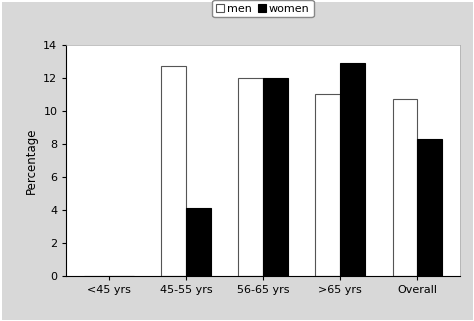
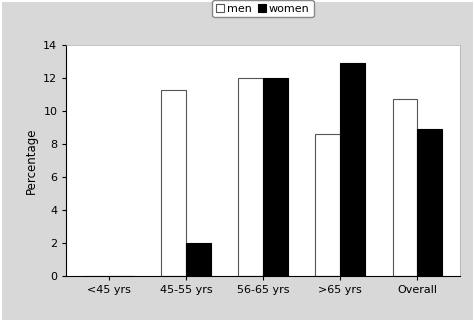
men/45-55 yrs: 12.7 -> 11.3
women/45-55 yrs: 4.1 -> 2.0
men/>65 yrs: 11.0 -> 8.6
women/Overall: 8.3 -> 8.9
